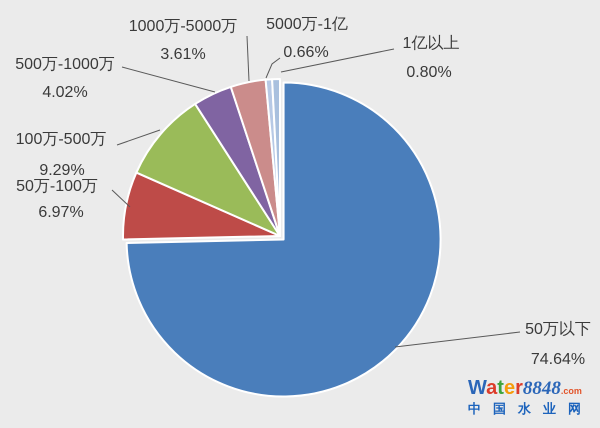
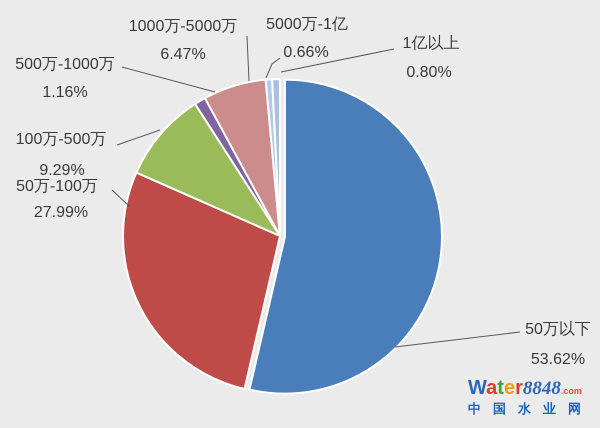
50万以下: 74.64% -> 53.62%
50万-100万: 6.97% -> 27.99%
500万-1000万: 4.02% -> 1.16%
1000万-5000万: 3.61% -> 6.47%
